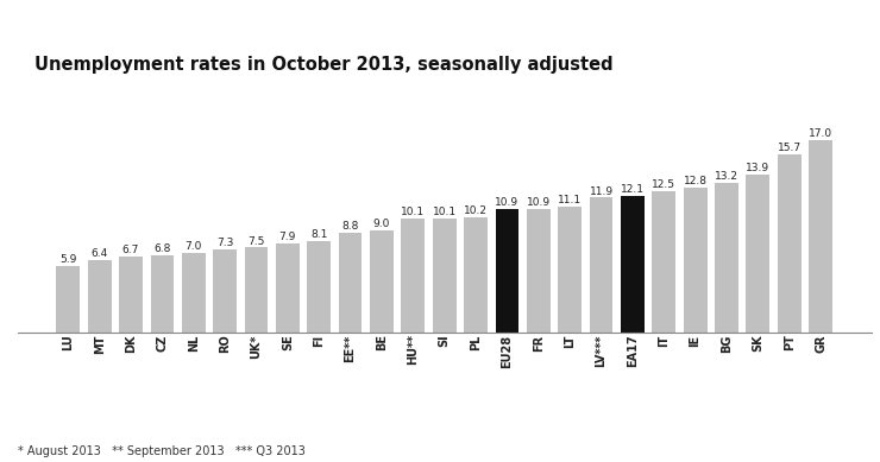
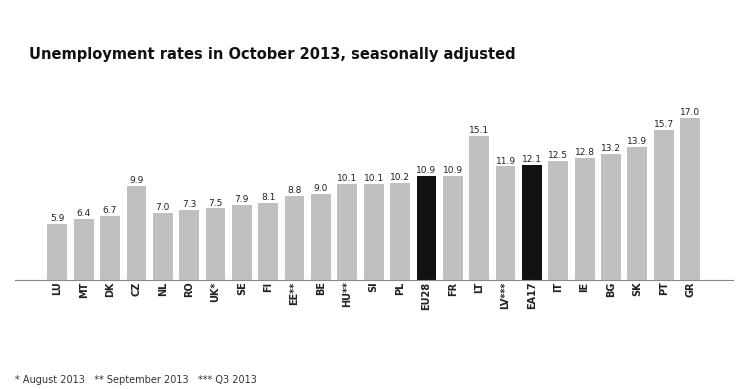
CZ: 6.8 -> 9.9
LT: 11.1 -> 15.1
